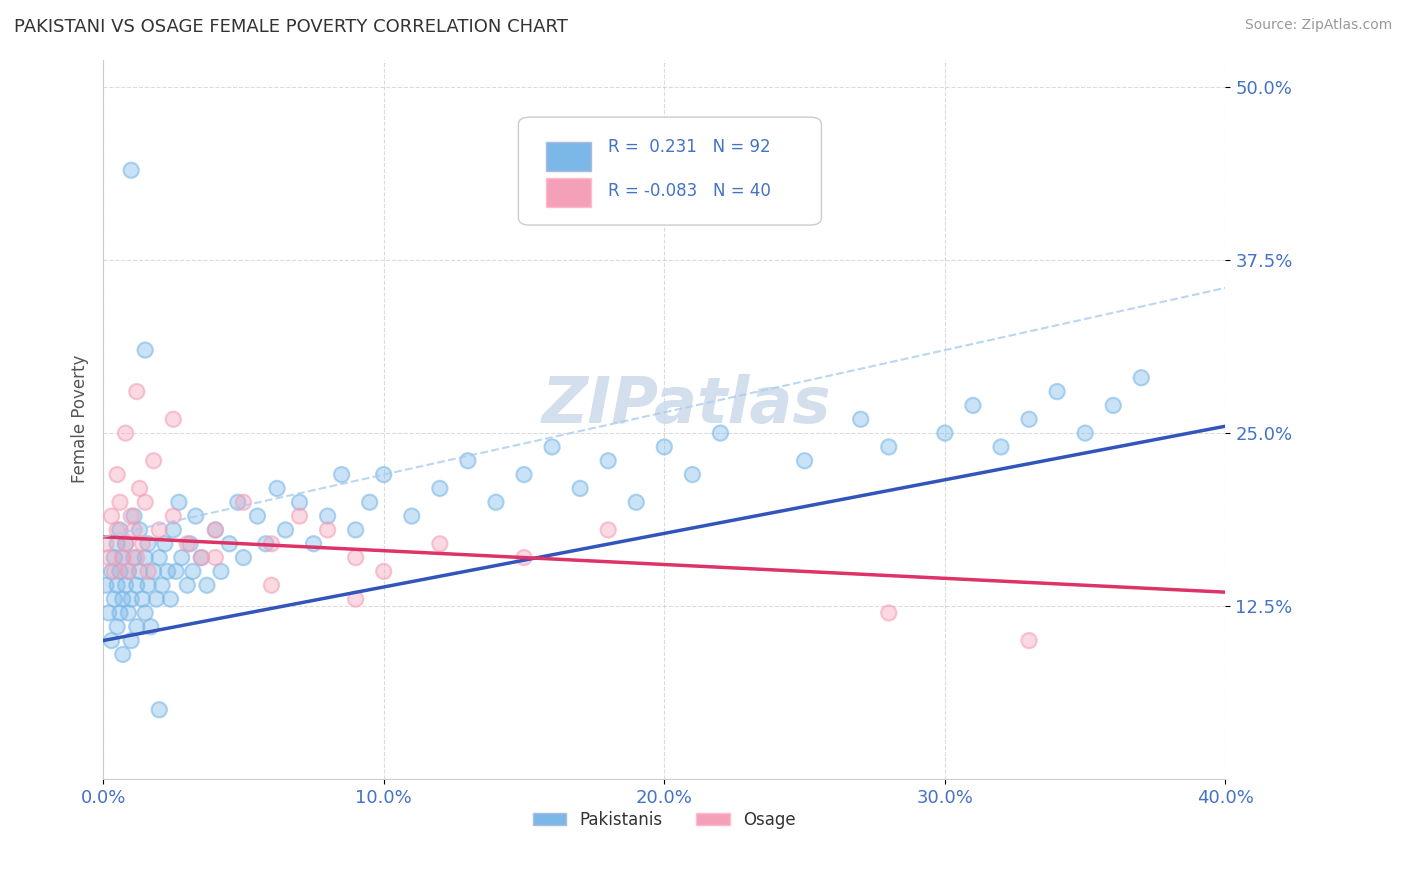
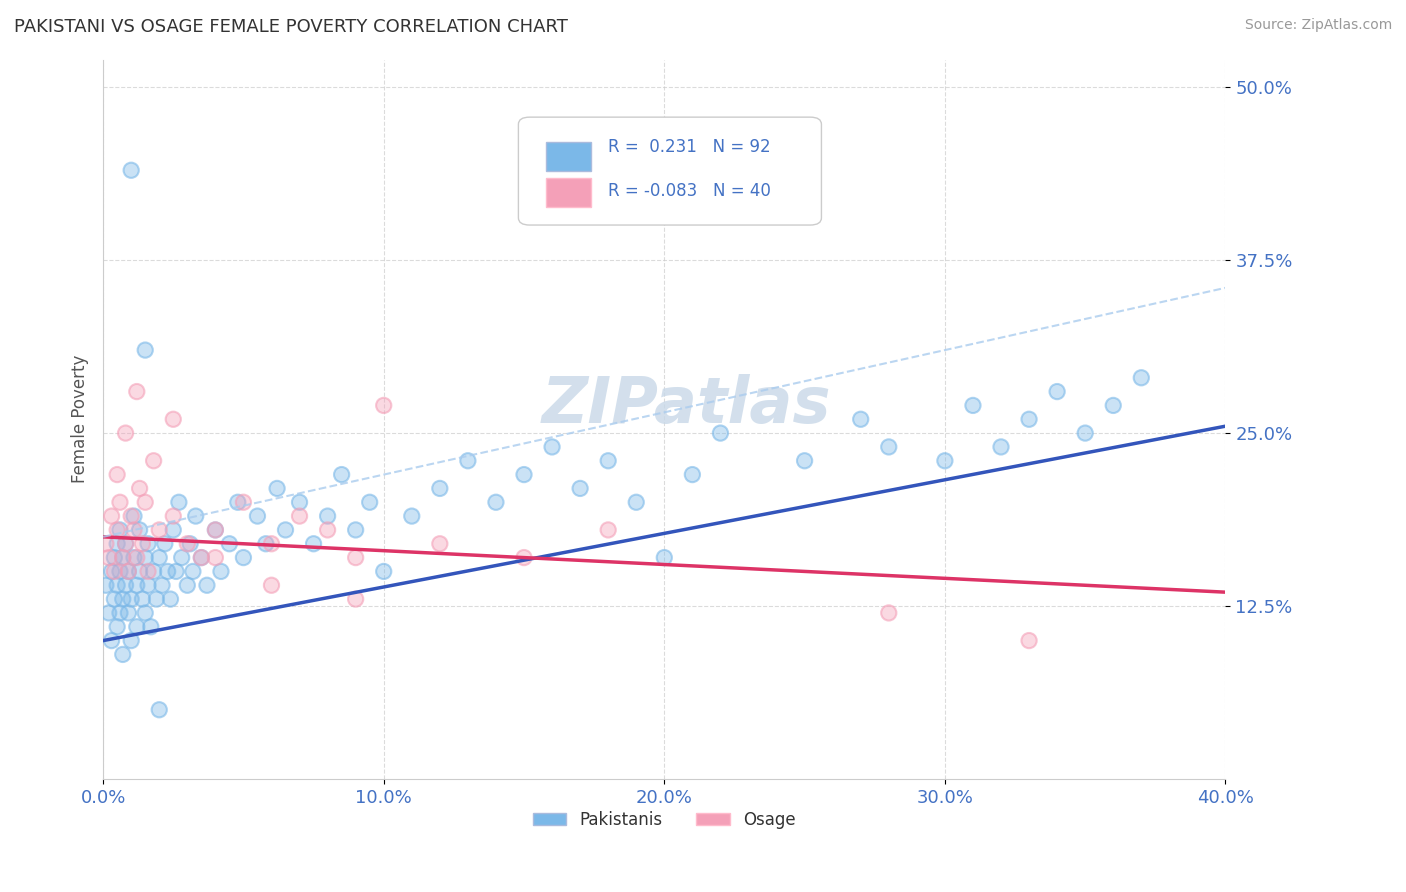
Pakistanis/10.0%: 22% -> 15%
Osage/10.0%: 15% -> 27%
Pakistanis/20.0%: 24% -> 16%
Pakistanis/30.0%: 25% -> 23%
